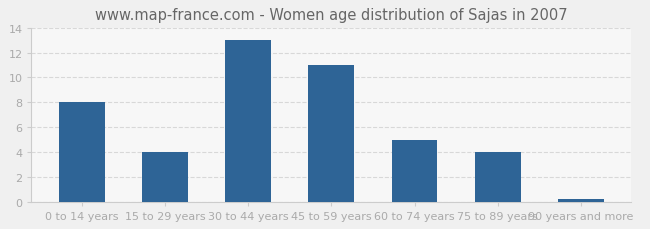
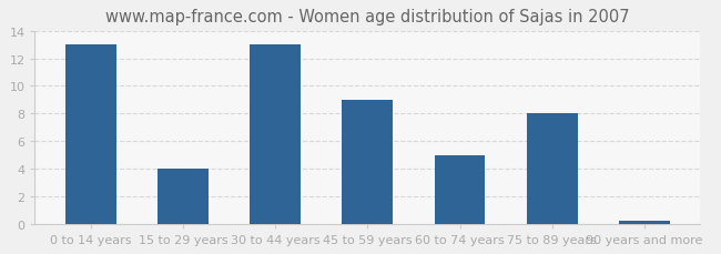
0 to 14 years: 8.0 -> 13.0
45 to 59 years: 11.0 -> 9.0
75 to 89 years: 4.0 -> 8.0
